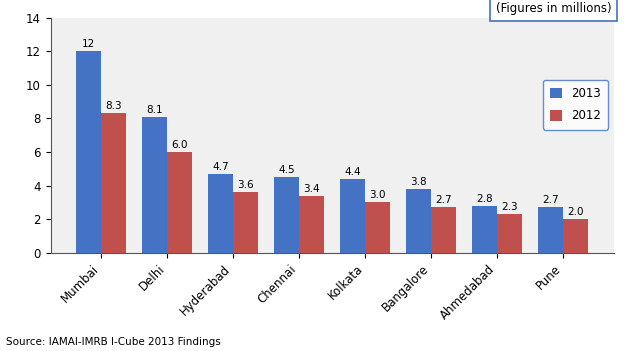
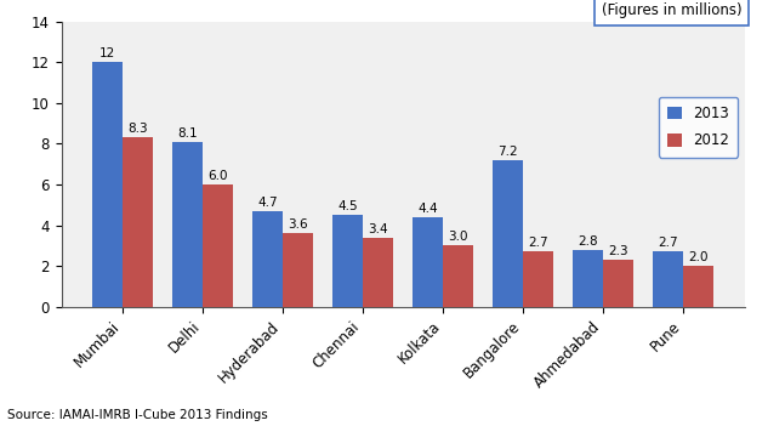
2013/Bangalore: 3.8 -> 7.2
